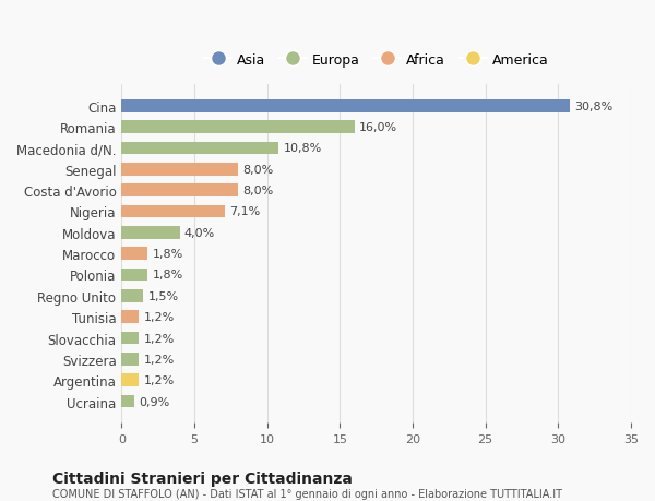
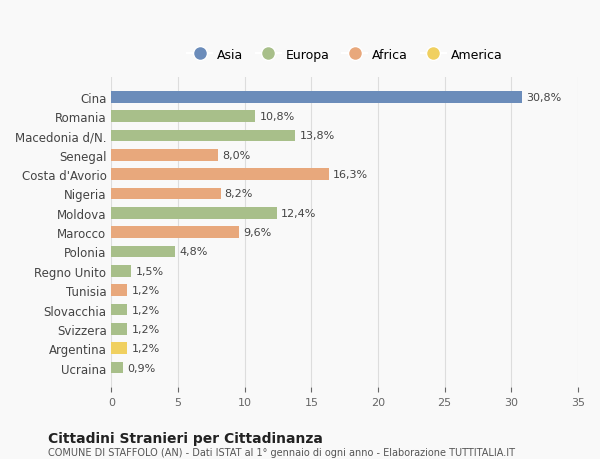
Romania: 16,0% -> 10,8%
Macedonia d/N.: 10,8% -> 13,8%
Costa d'Avorio: 8,0% -> 16,3%
Nigeria: 7,1% -> 8,2%
Moldova: 4,0% -> 12,4%
Marocco: 1,8% -> 9,6%
Polonia: 1,8% -> 4,8%
